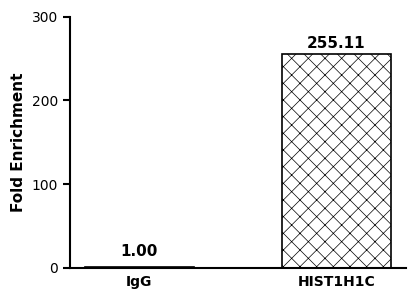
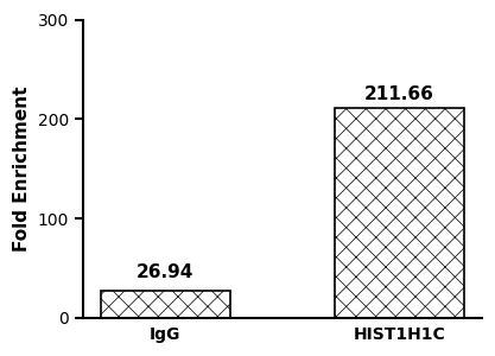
IgG: 1.00 -> 26.94
HIST1H1C: 255.11 -> 211.66
